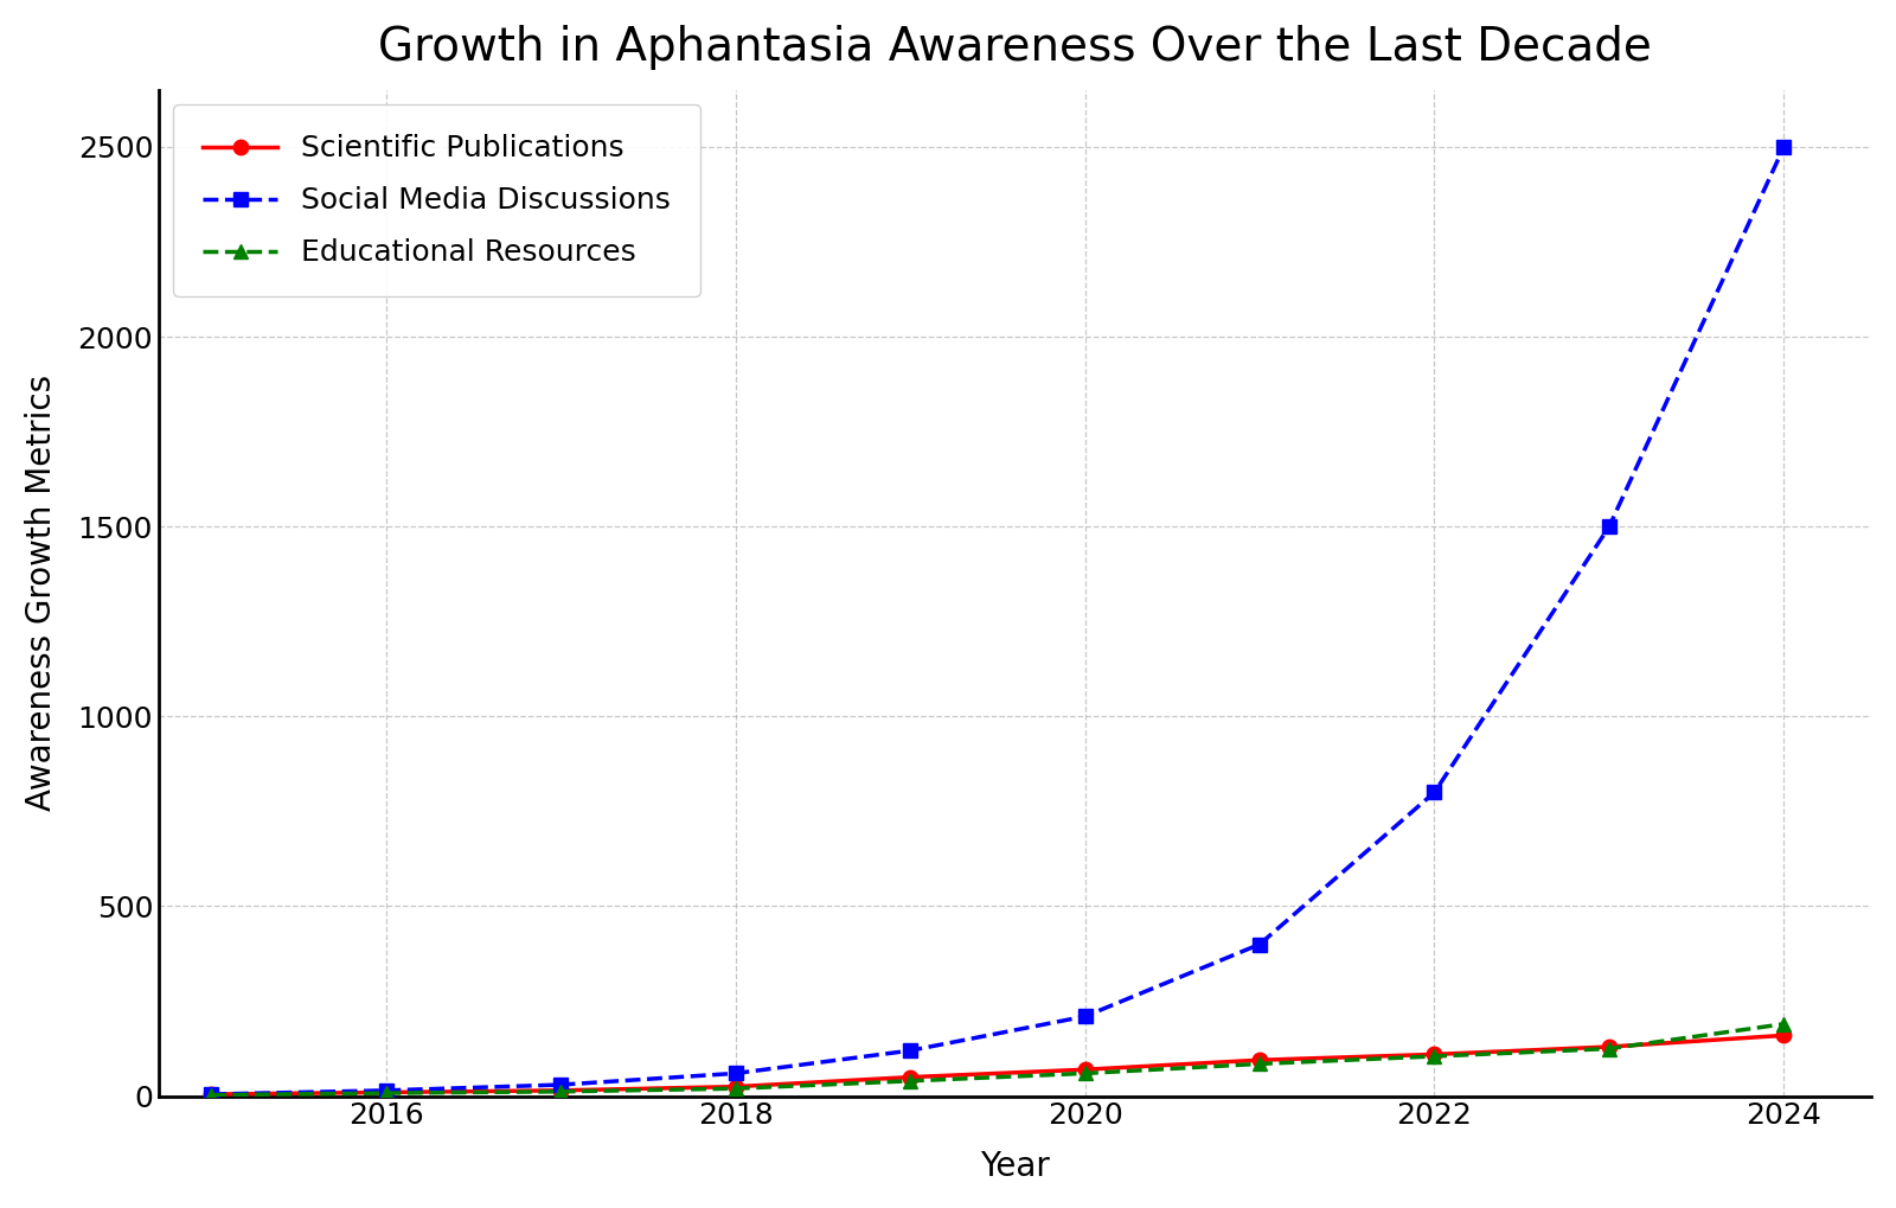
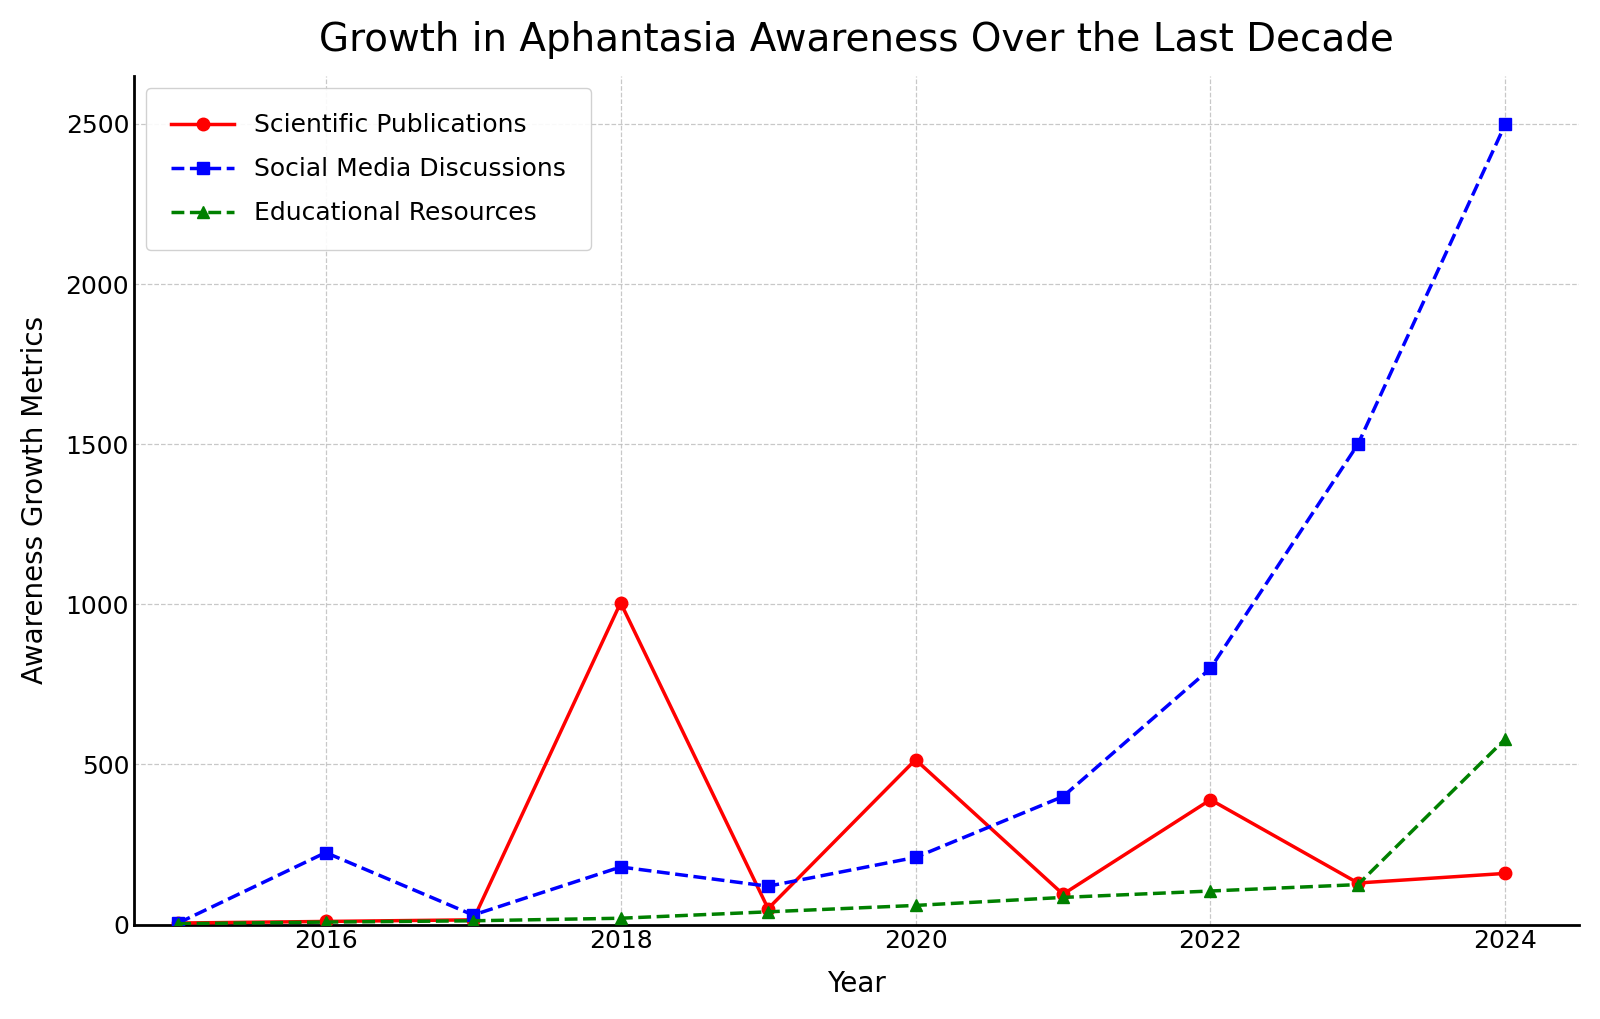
Social Media Discussions/2016: 15 -> 225
Scientific Publications/2018: 25 -> 1005
Social Media Discussions/2018: 60 -> 180
Scientific Publications/2020: 70 -> 515
Scientific Publications/2022: 110 -> 390
Educational Resources/2024: 190 -> 580
